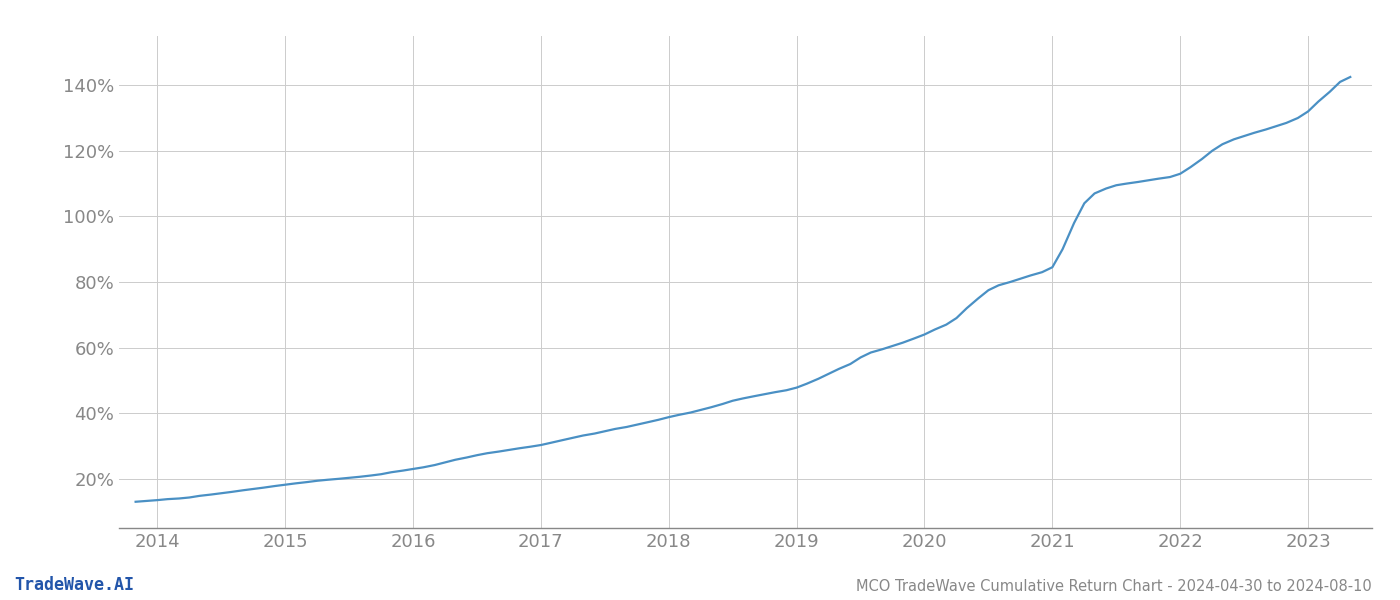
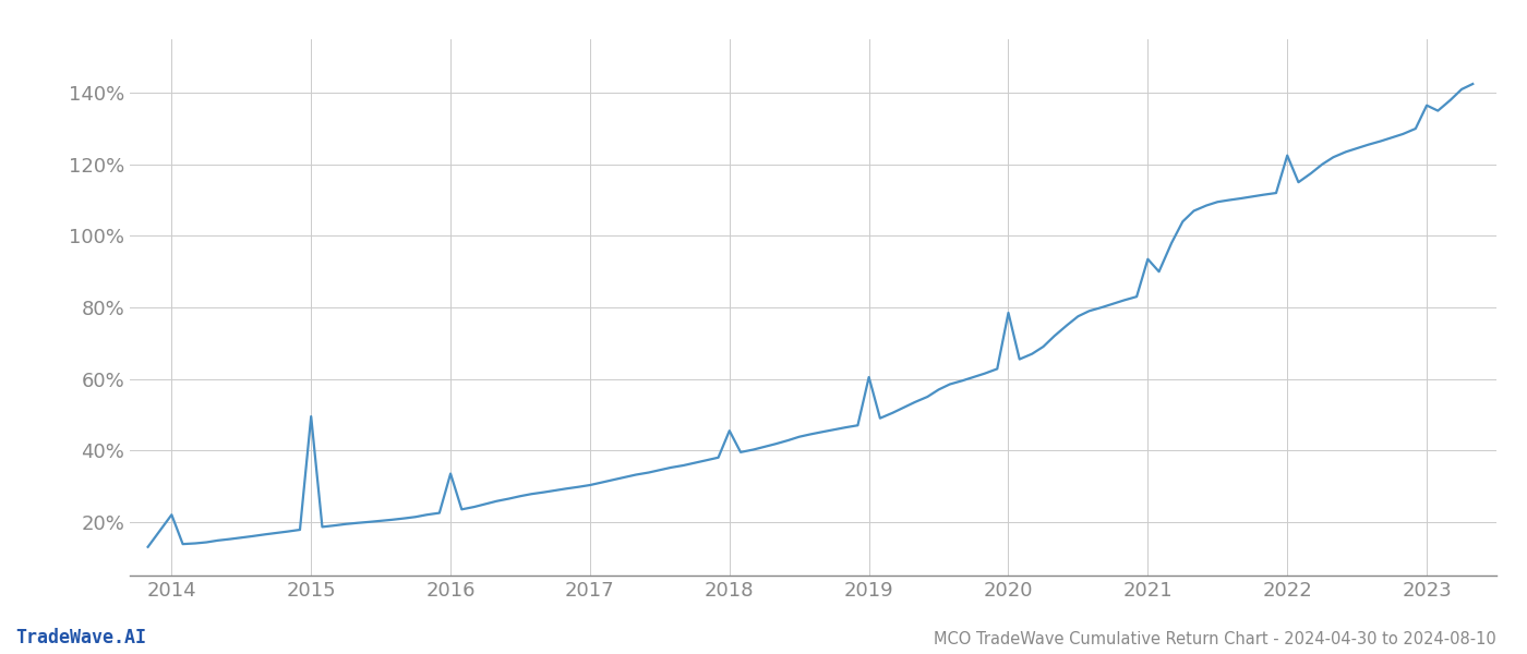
2014: 13.5% -> 22.0%
2015: 18.2% -> 49.5%
2016: 23.0% -> 33.5%
2018: 38.8% -> 45.5%
2019: 47.8% -> 60.5%
2020: 64.0% -> 78.5%
2021: 84.5% -> 93.5%
2022: 113.0% -> 122.5%
2023: 132.0% -> 136.5%
